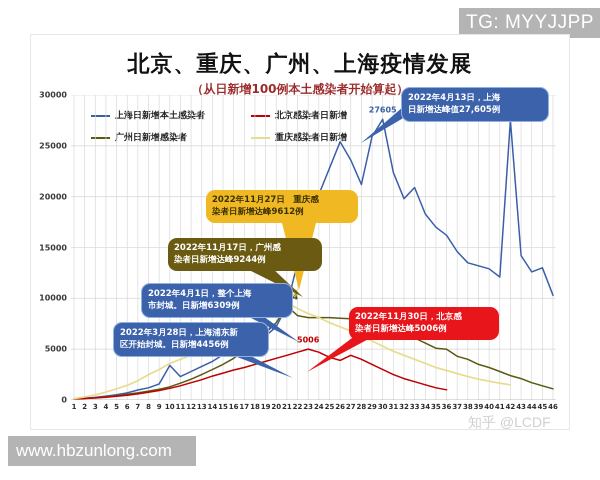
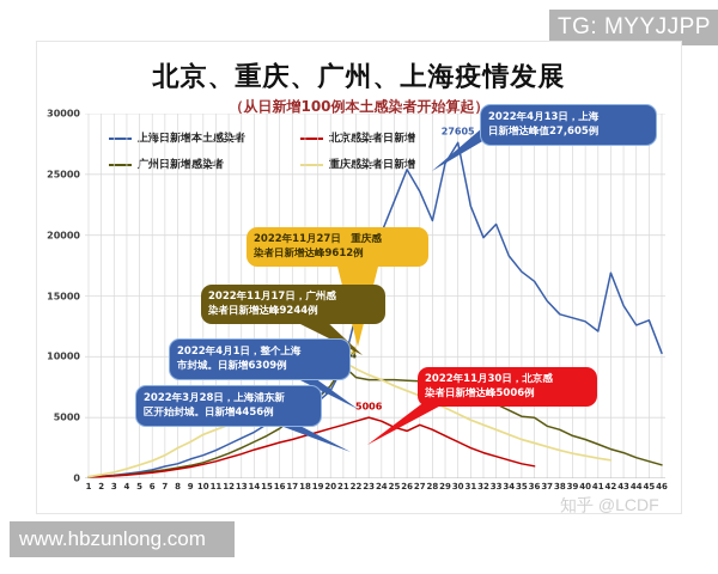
上海日新增本土感染者/10: 3400 -> 1900
上海日新增本土感染者/42: 27500 -> 16900
